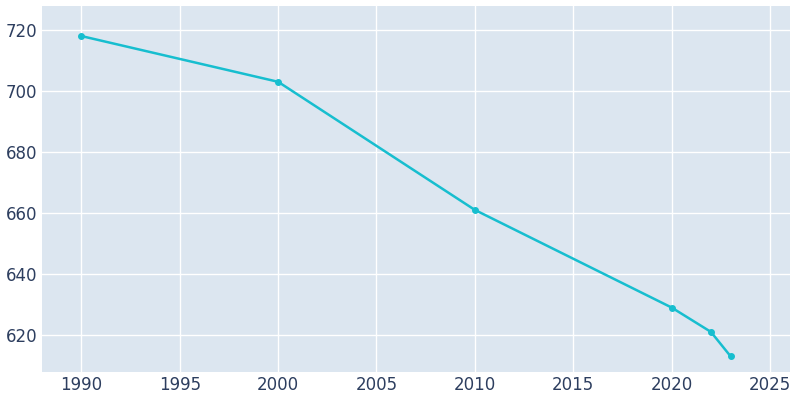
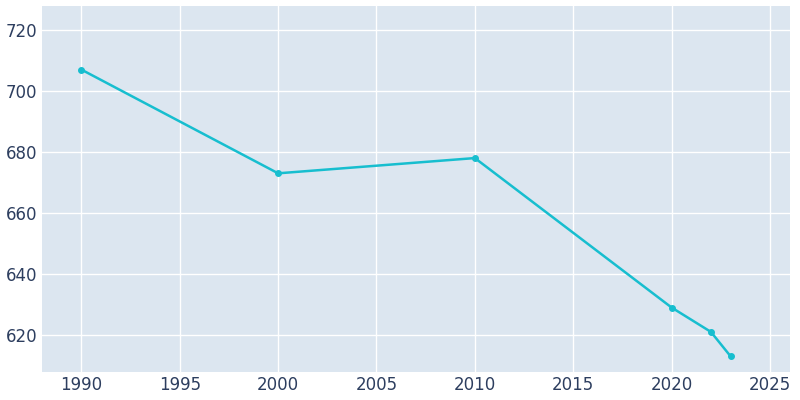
1990: 718 -> 707
2000: 703 -> 673
2010: 661 -> 678
